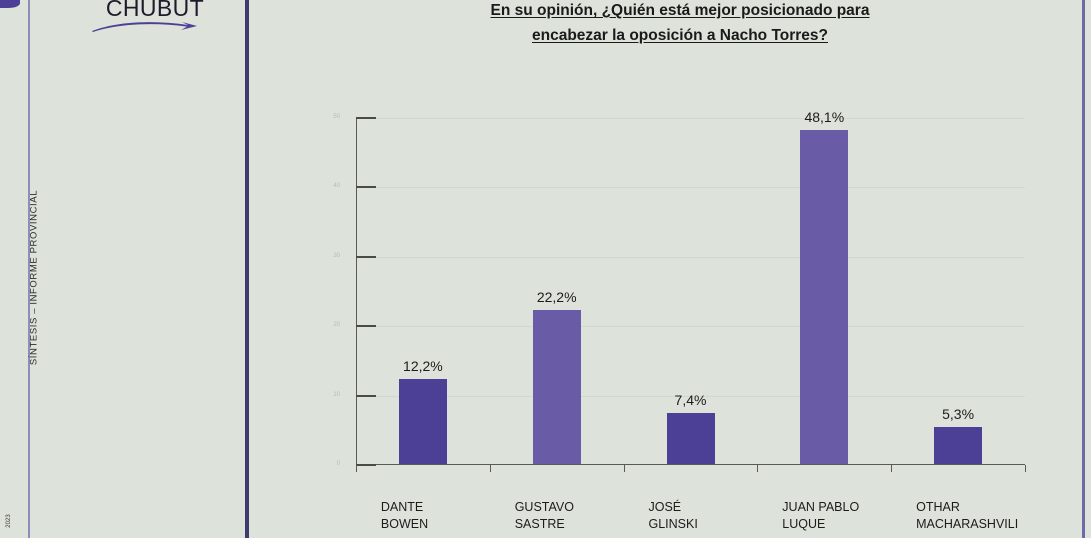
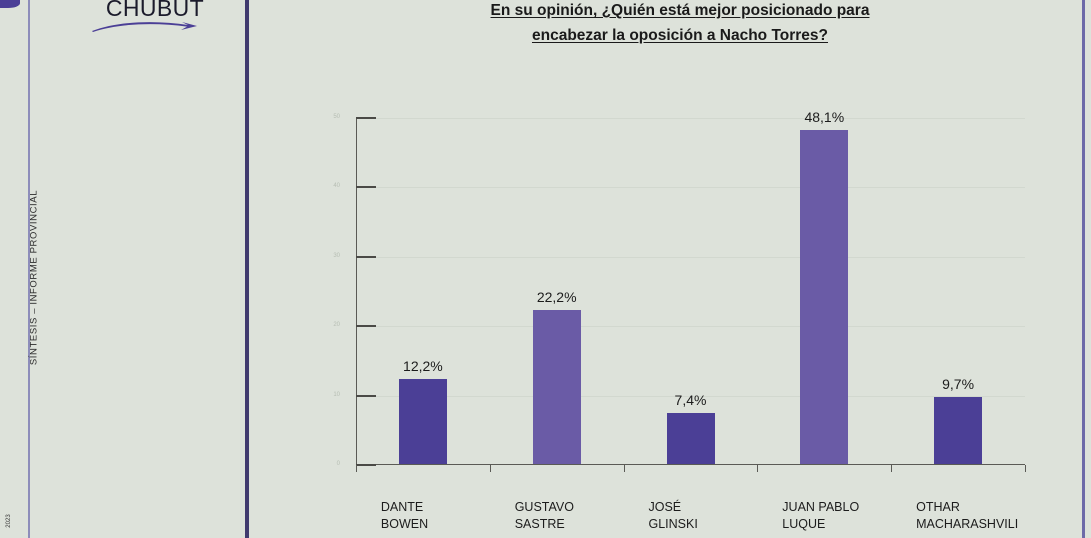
OTHAR MACHARASHVILI: 5,3% -> 9,7%
